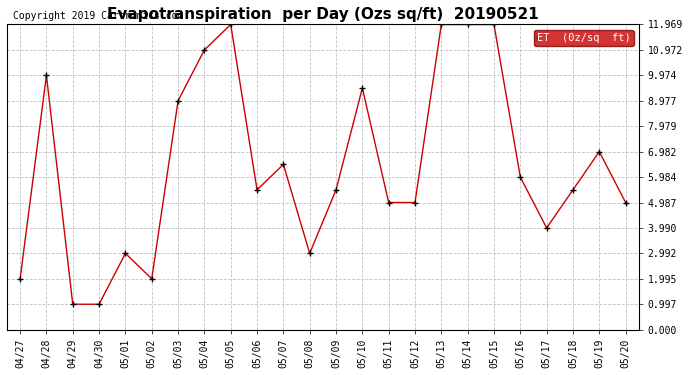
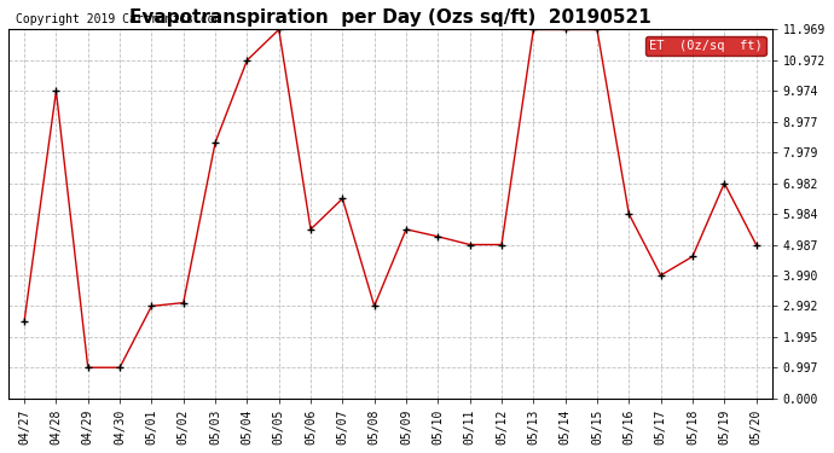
04/27: 2.00 -> 2.50
05/02: 2.00 -> 3.10
05/03: 8.98 -> 8.30
05/10: 9.47 -> 5.25
05/18: 5.48 -> 4.60
